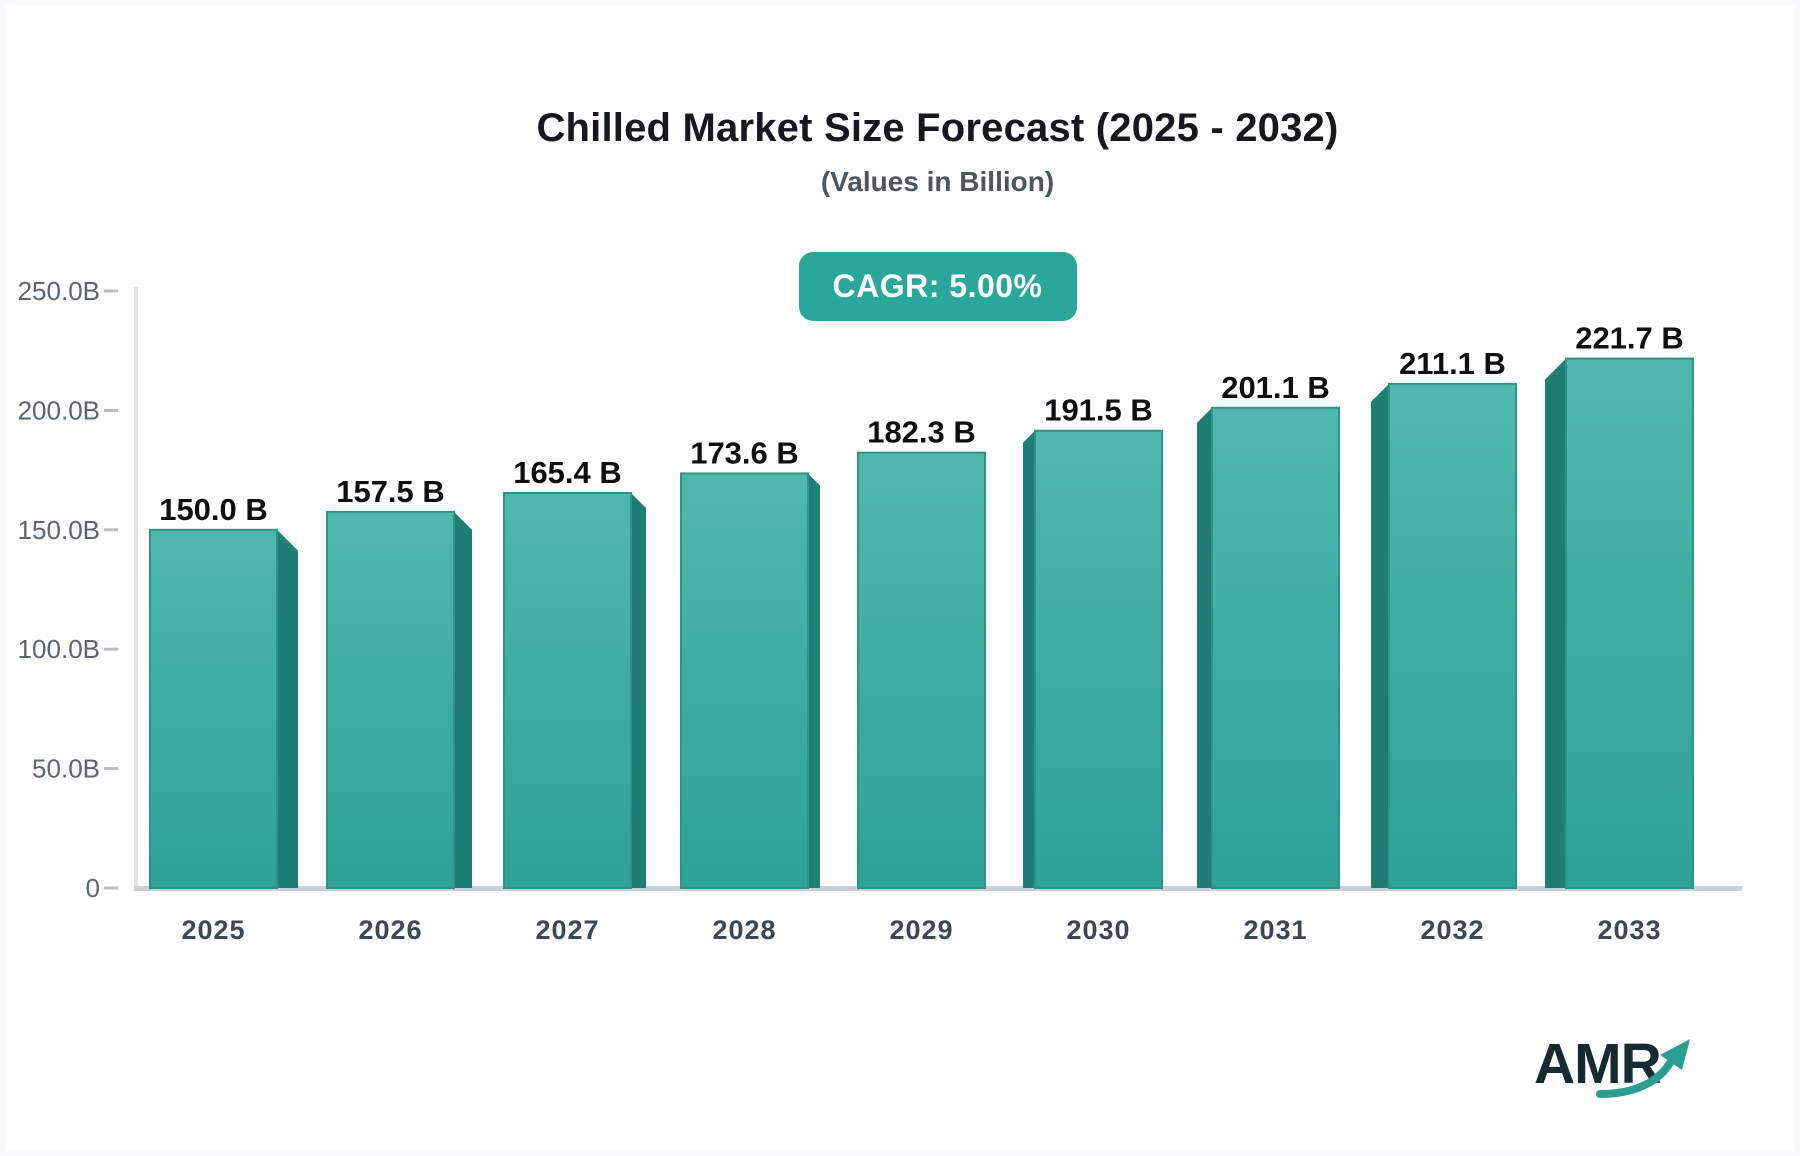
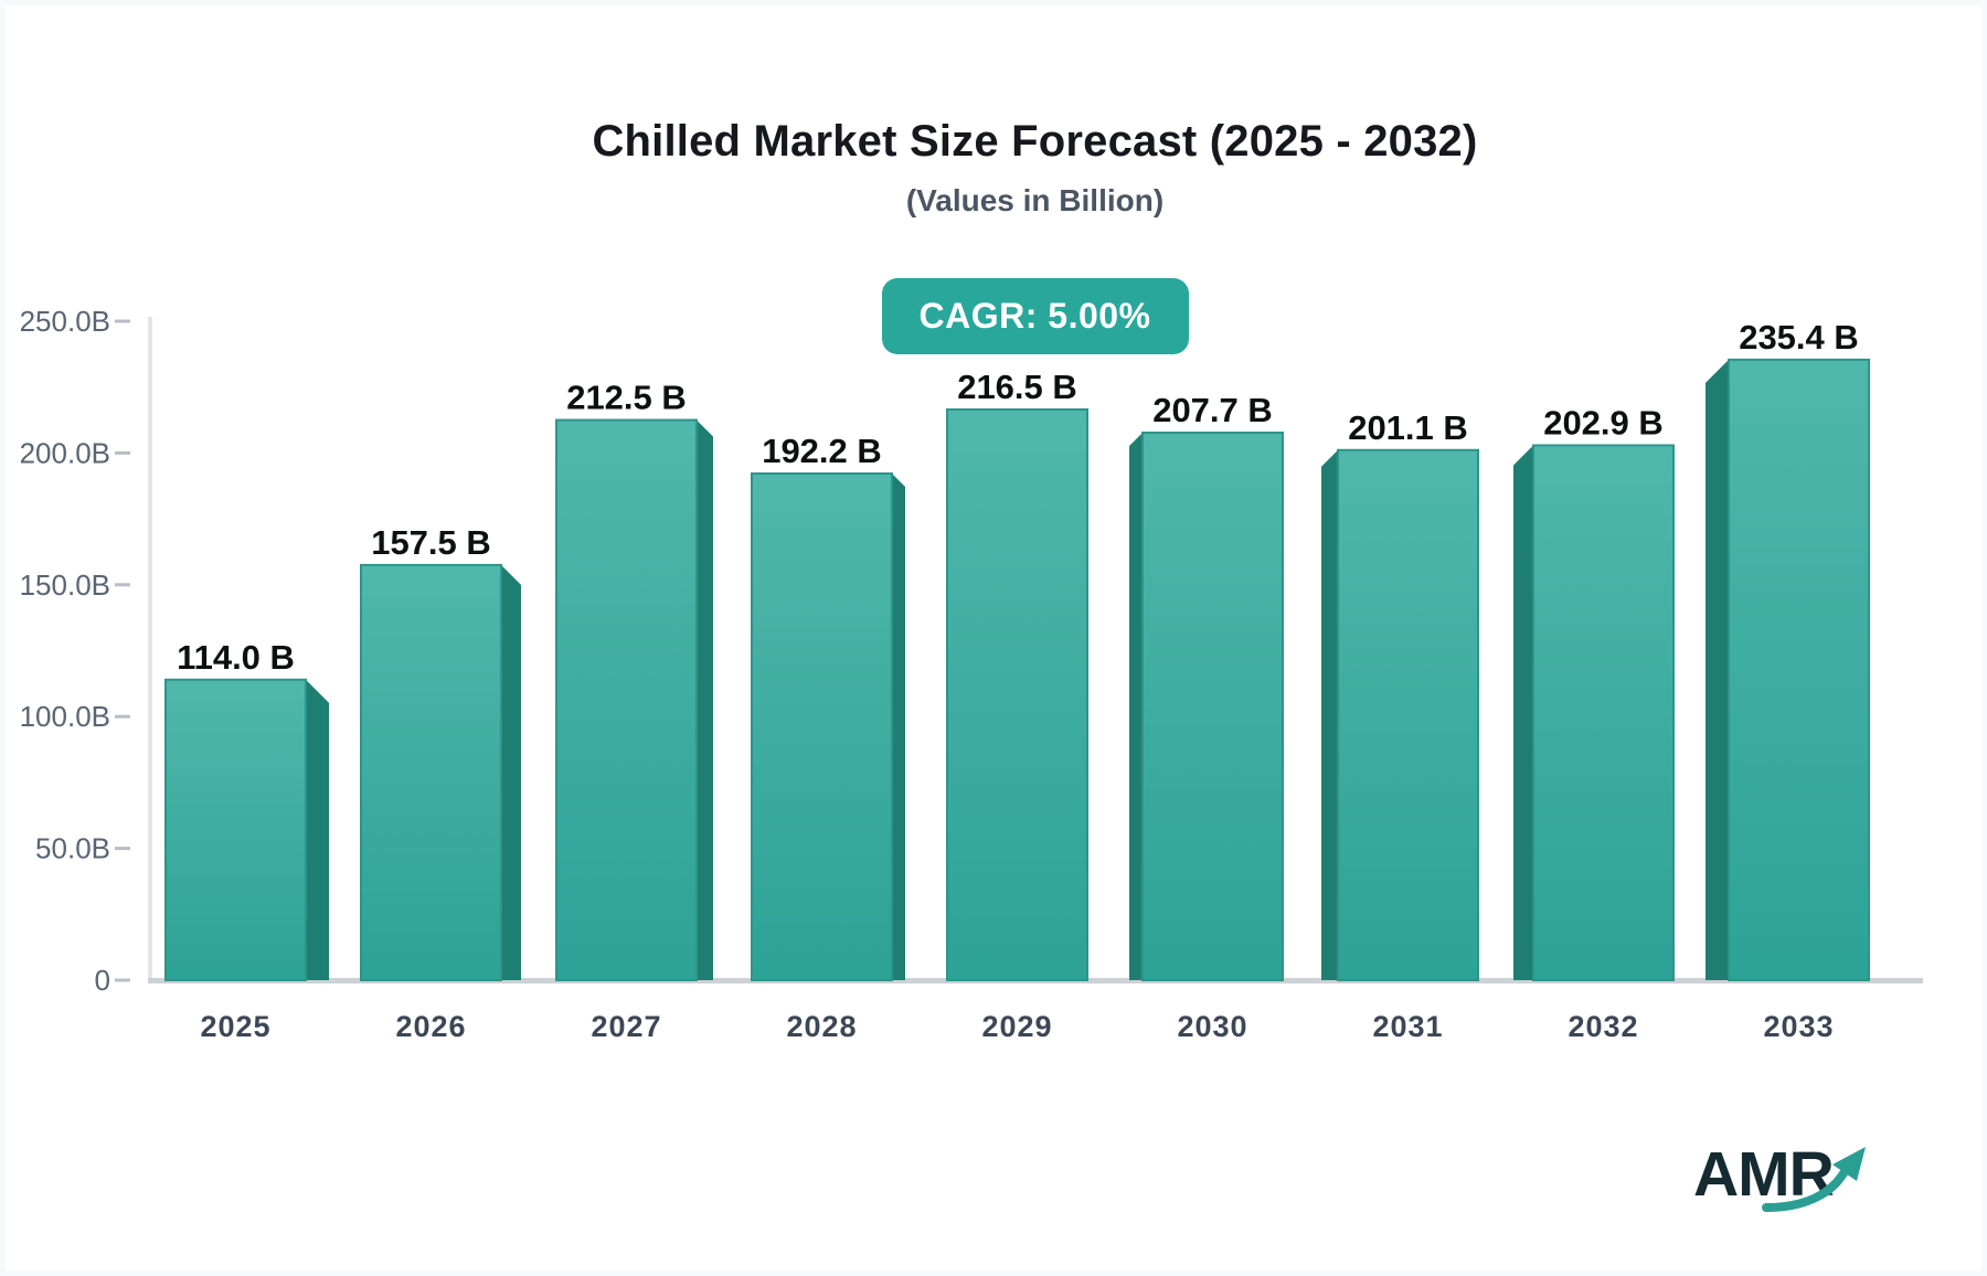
2025: 150.0 -> 114.0
2027: 165.4 -> 212.5
2028: 173.6 -> 192.2
2029: 182.3 -> 216.5
2030: 191.5 -> 207.7
2032: 211.1 -> 202.9
2033: 221.7 -> 235.4
